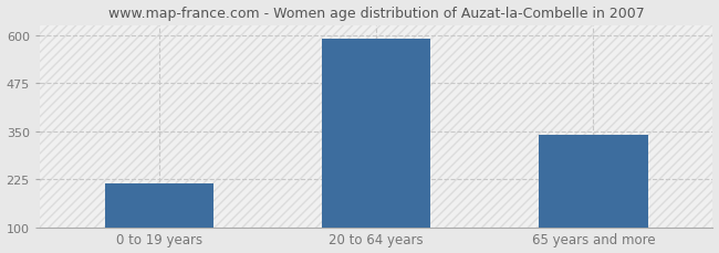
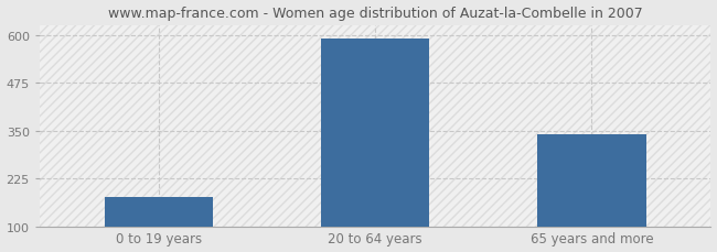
0 to 19 years: 215 -> 175
